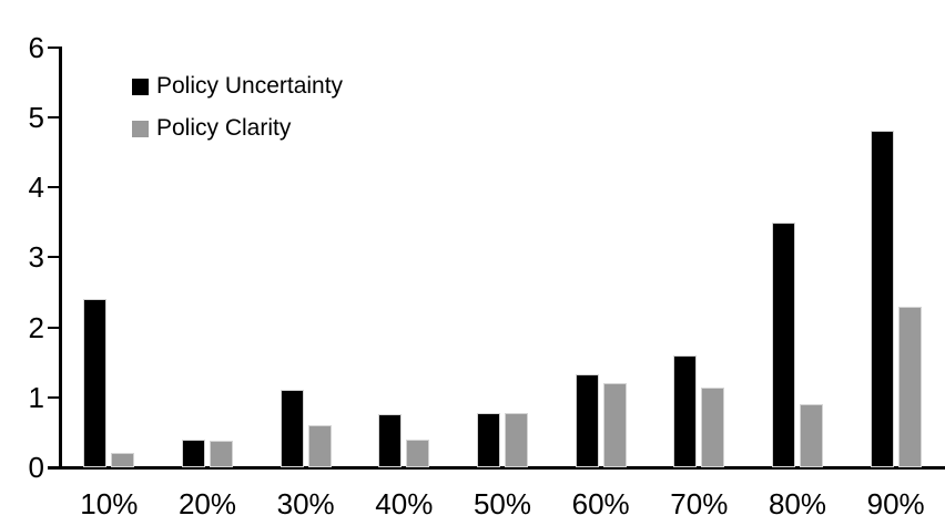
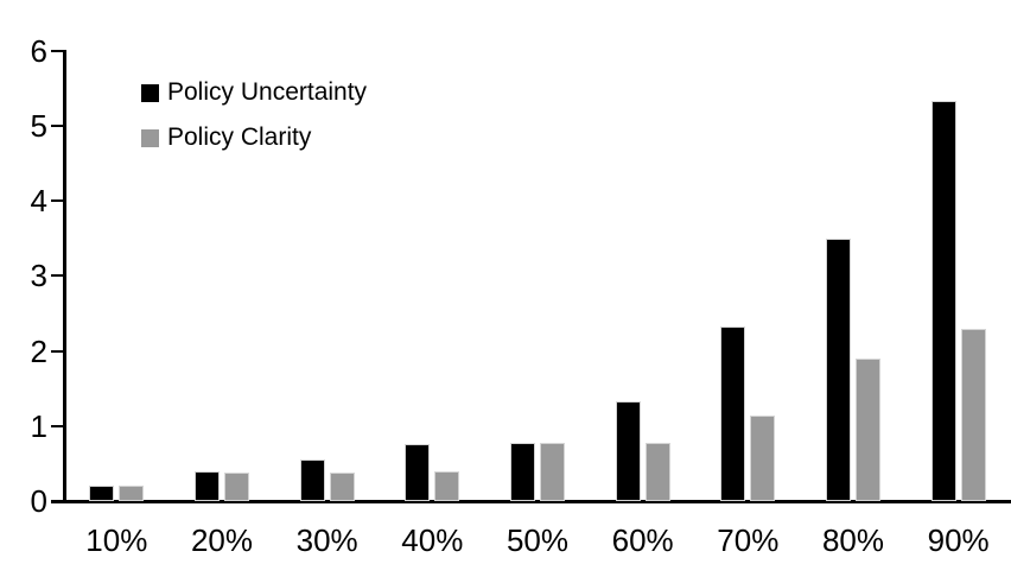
Policy Uncertainty/10%: 2.4 -> 0.2
Policy Uncertainty/30%: 1.1 -> 0.6
Policy Clarity/30%: 0.6 -> 0.4
Policy Clarity/60%: 1.2 -> 0.8
Policy Uncertainty/70%: 1.6 -> 2.3
Policy Clarity/80%: 0.9 -> 1.9
Policy Uncertainty/90%: 4.8 -> 5.3
